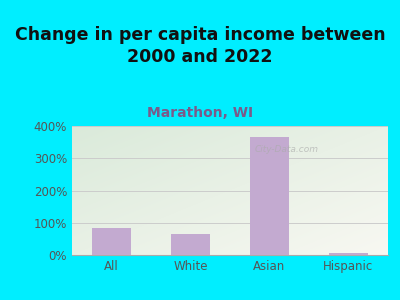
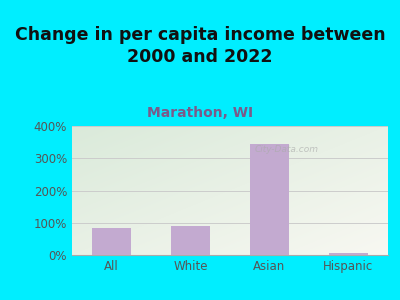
White: 65% -> 90%
Asian: 365% -> 345%
